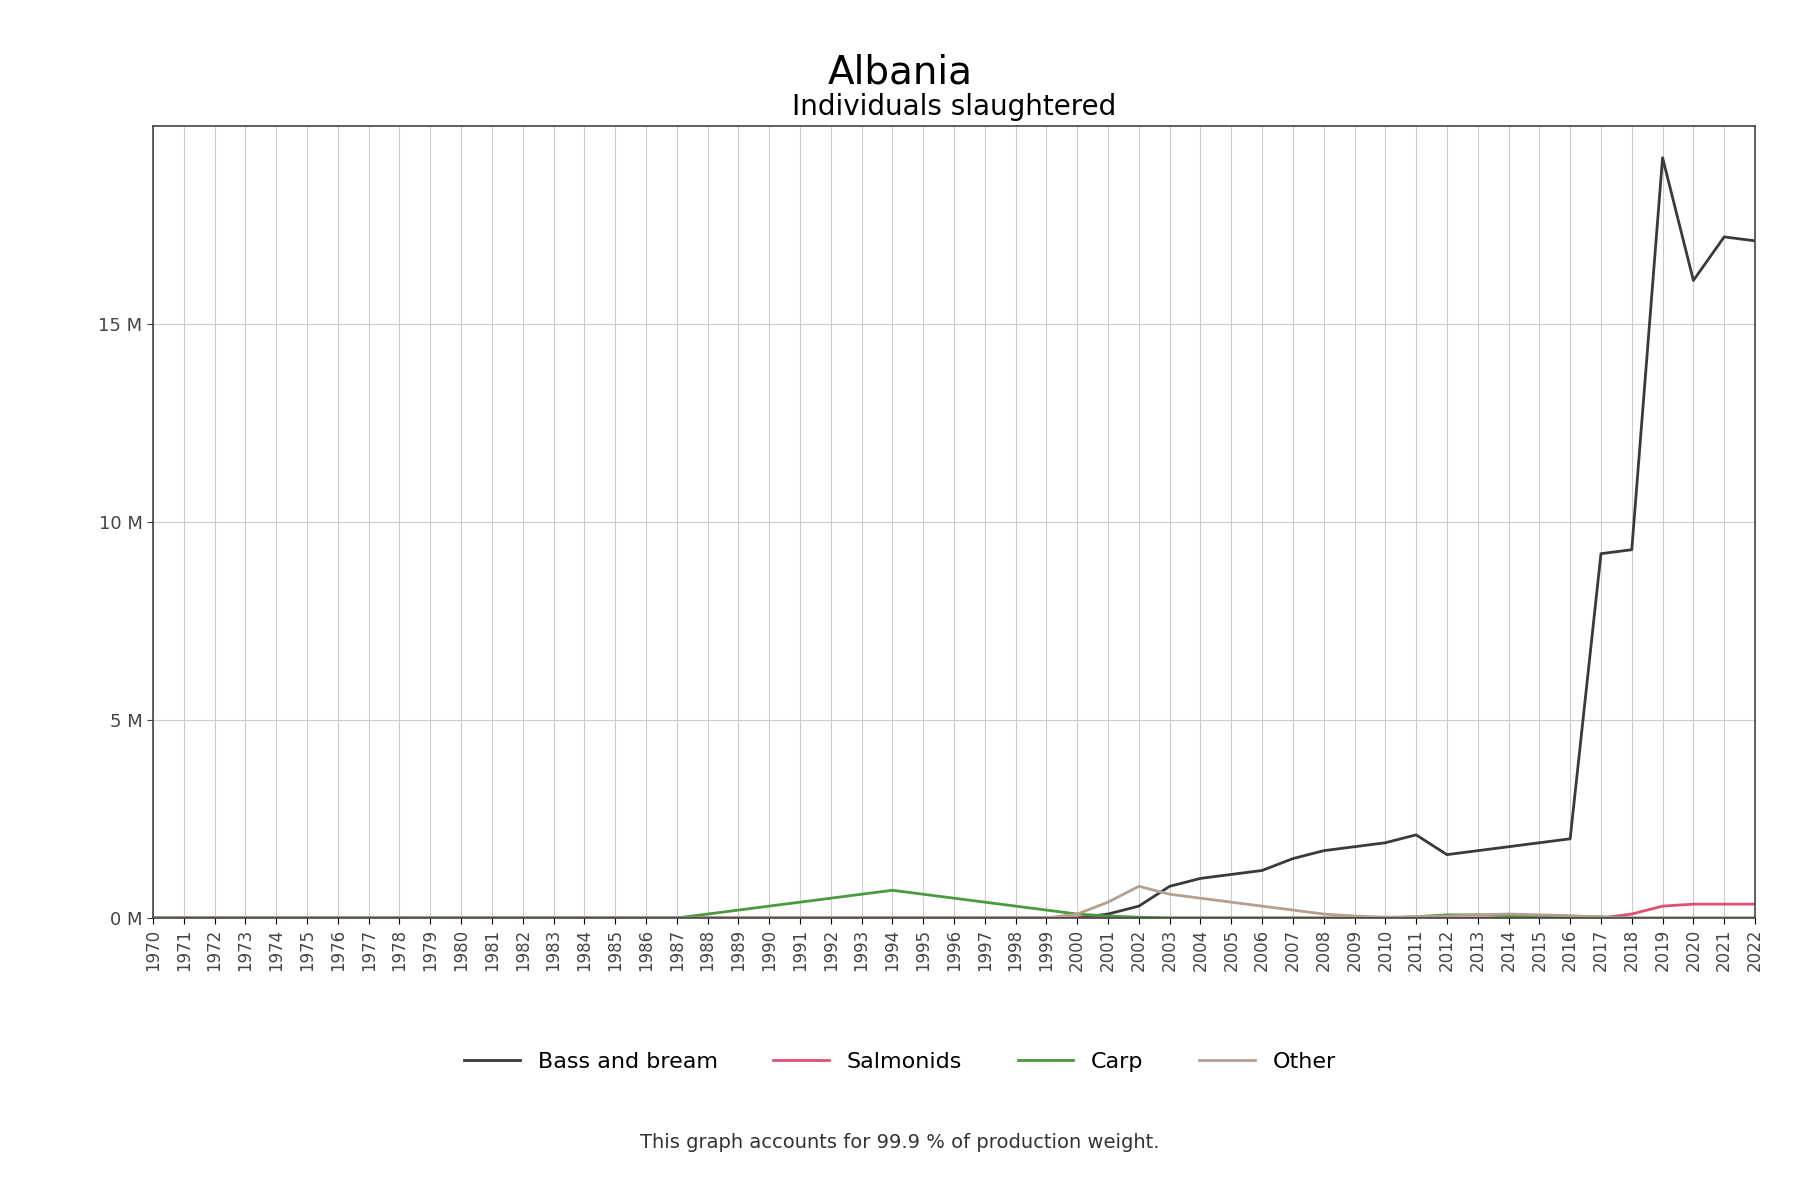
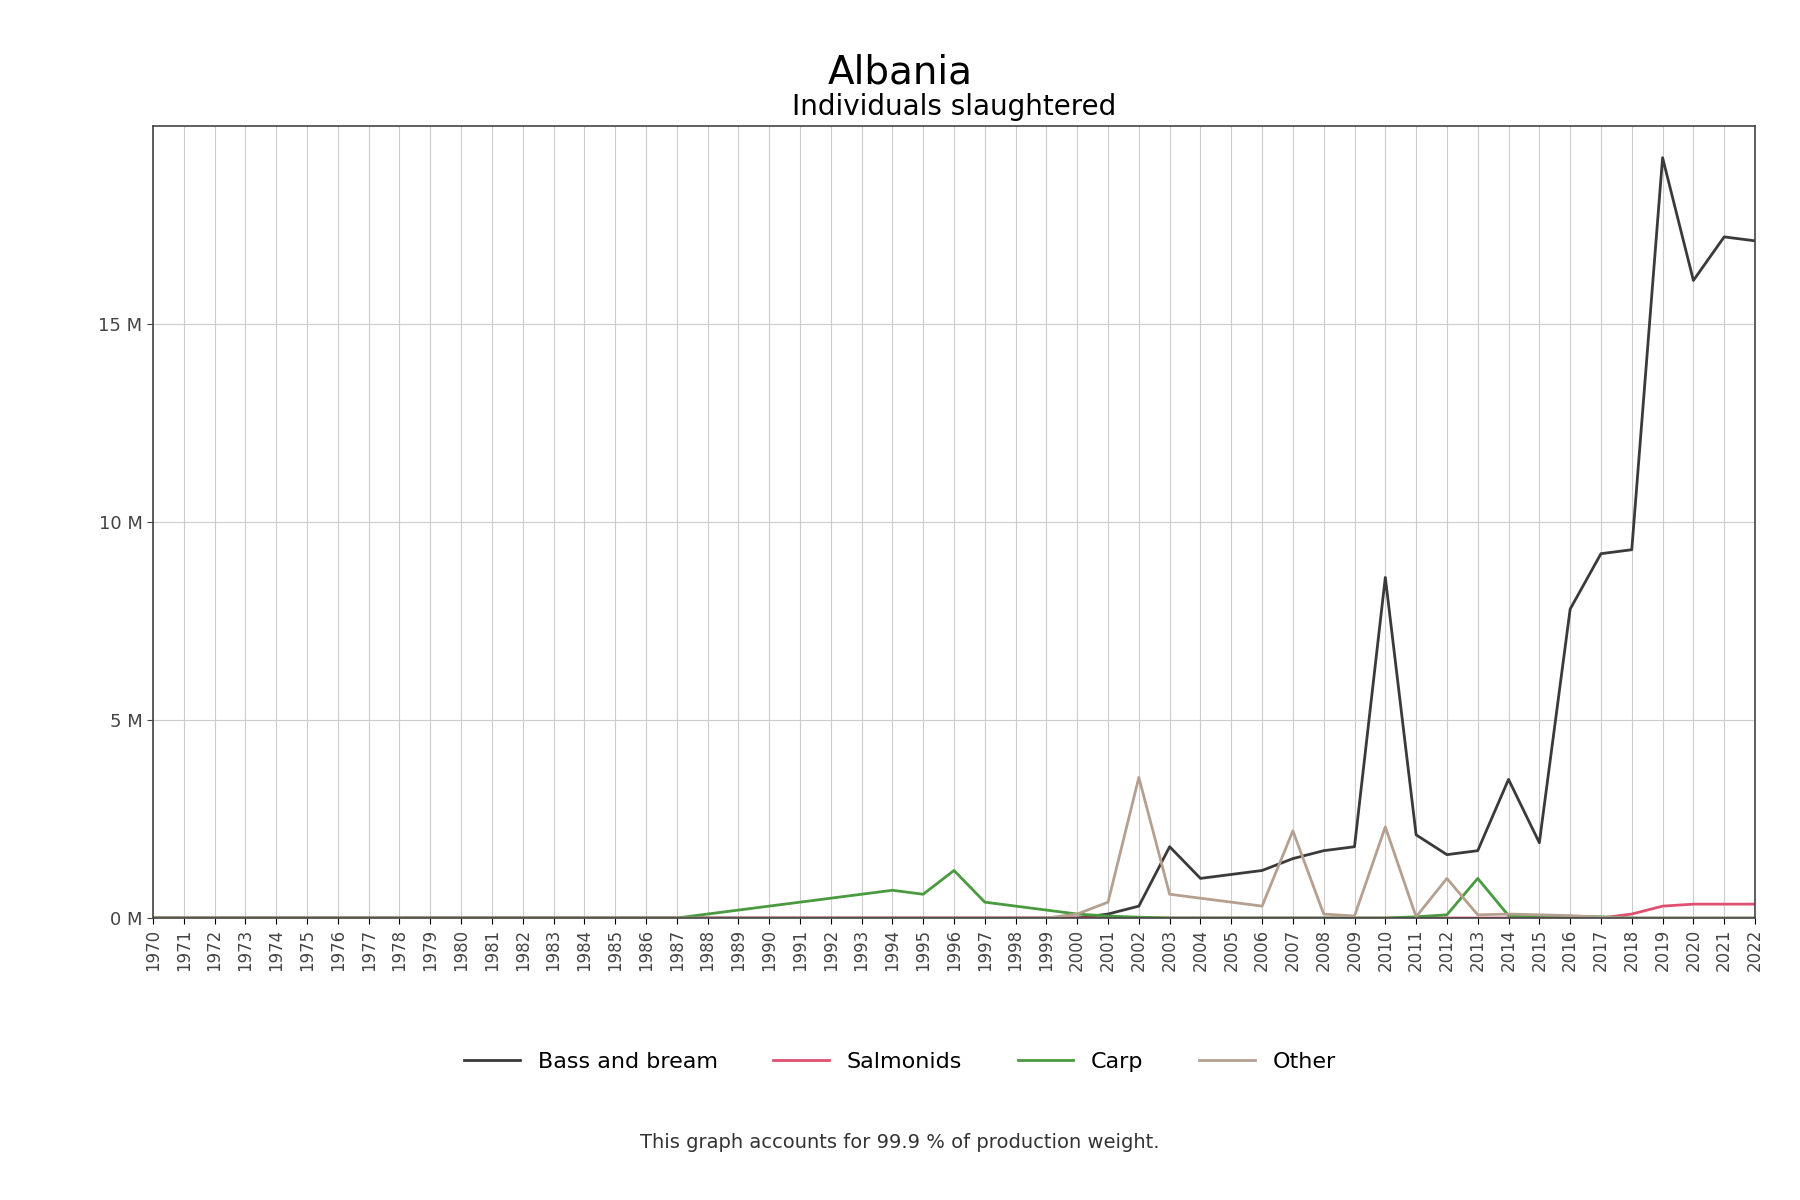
Carp/1996: 0.50 M -> 1.20 M
Other/2002: 0.80 M -> 3.55 M
Bass and bream/2003: 0.8 M -> 1.8 M
Other/2007: 0.20 M -> 2.20 M
Bass and bream/2010: 1.9 M -> 8.6 M
Other/2010: 0.02 M -> 2.30 M
Other/2012: 0.05 M -> 1.00 M
Carp/2013: 0.08 M -> 1.00 M
Bass and bream/2014: 1.8 M -> 3.5 M
Bass and bream/2016: 2.0 M -> 7.8 M
